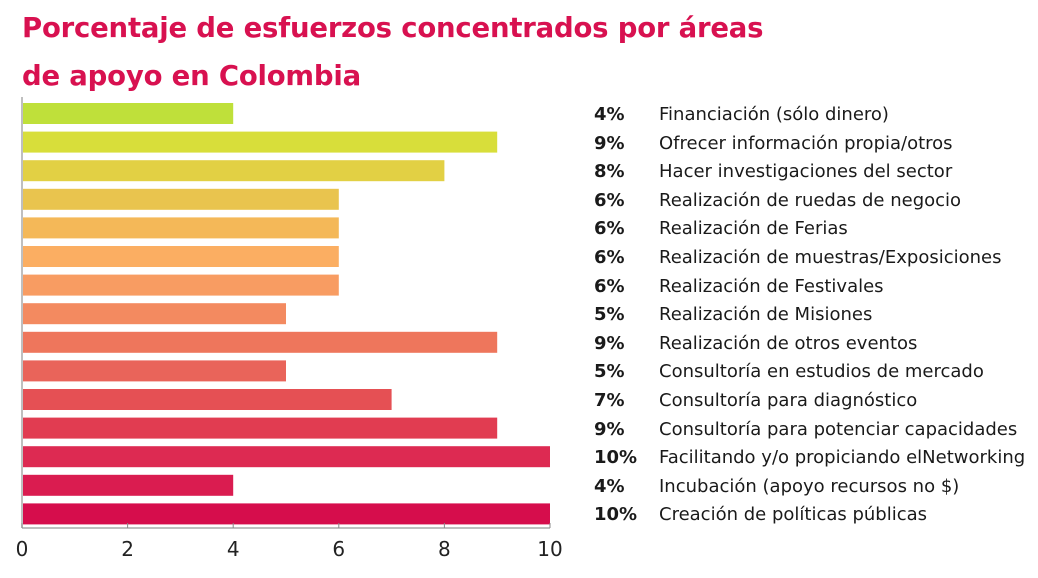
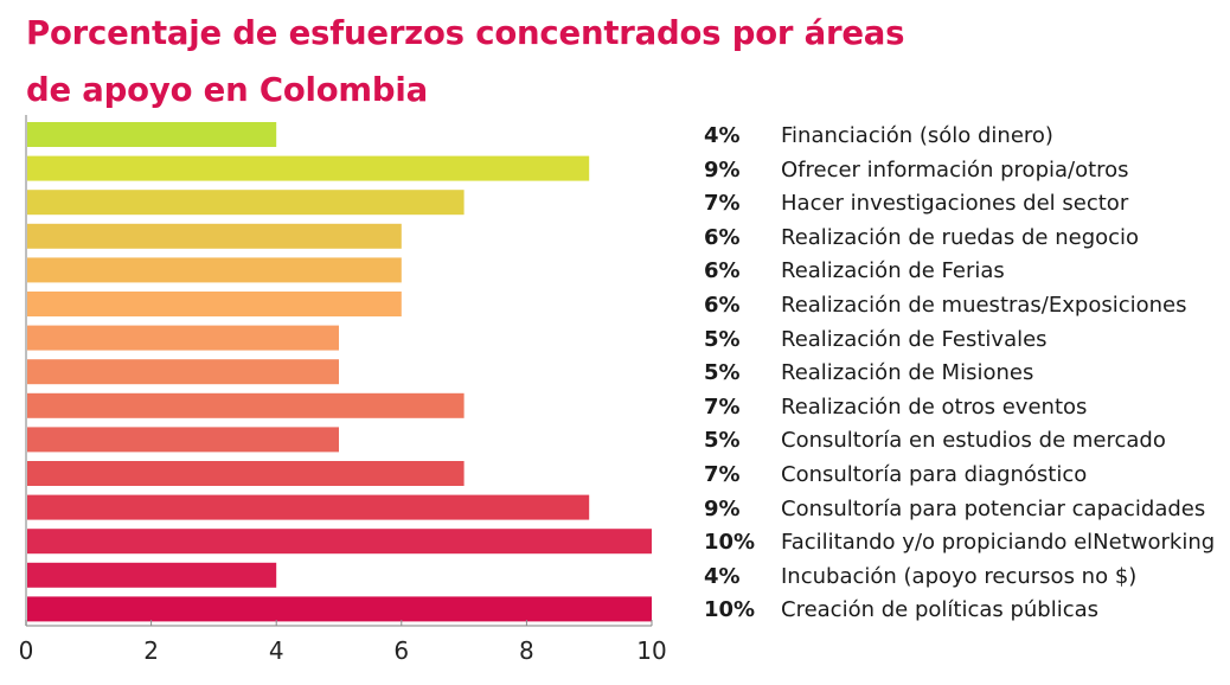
Hacer investigaciones del sector: 8% -> 7%
Realización de Festivales: 6% -> 5%
Realización de otros eventos: 9% -> 7%
